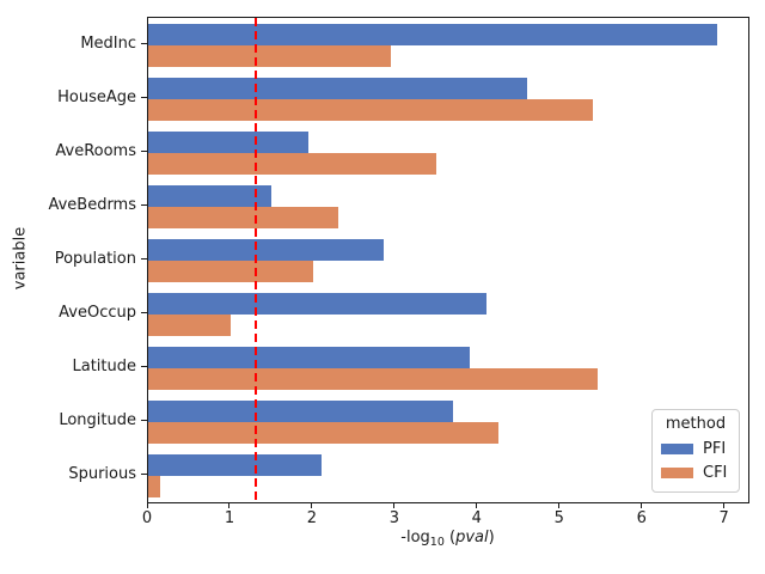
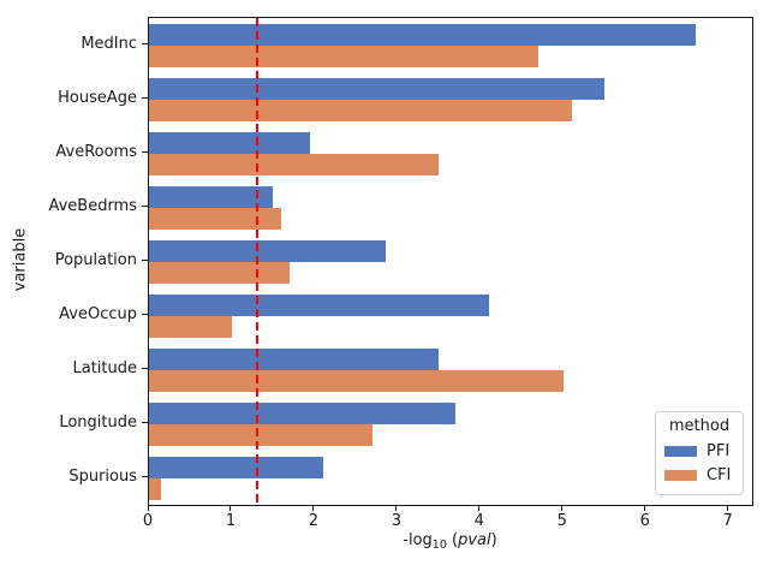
PFI/MedInc: 6.9 -> 6.6
CFI/MedInc: 3.0 -> 4.7
PFI/HouseAge: 4.6 -> 5.5
CFI/HouseAge: 5.4 -> 5.1
CFI/AveBedrms: 2.3 -> 1.6
CFI/Population: 2.0 -> 1.7
PFI/Latitude: 3.9 -> 3.5
CFI/Latitude: 5.5 -> 5.0
CFI/Longitude: 4.2 -> 2.7
